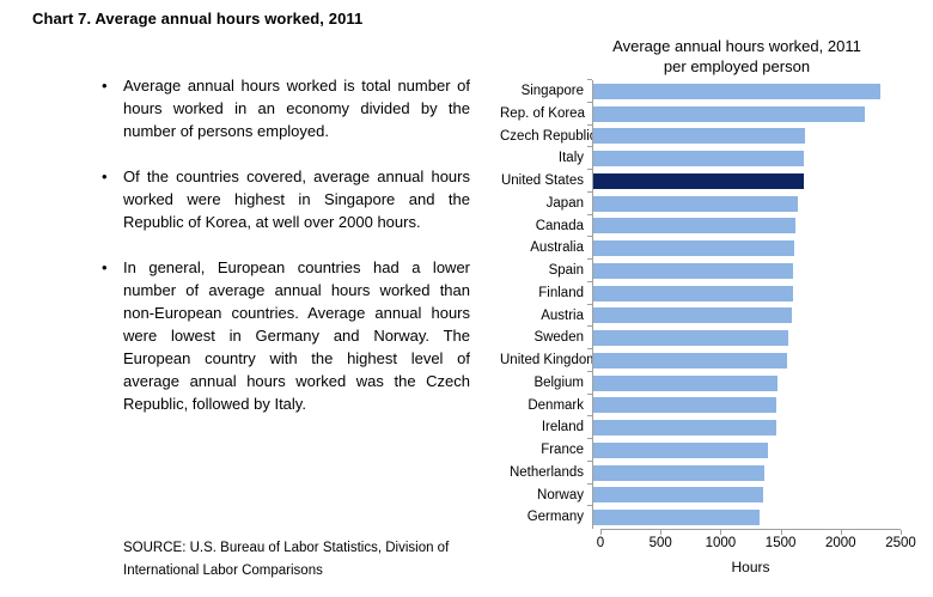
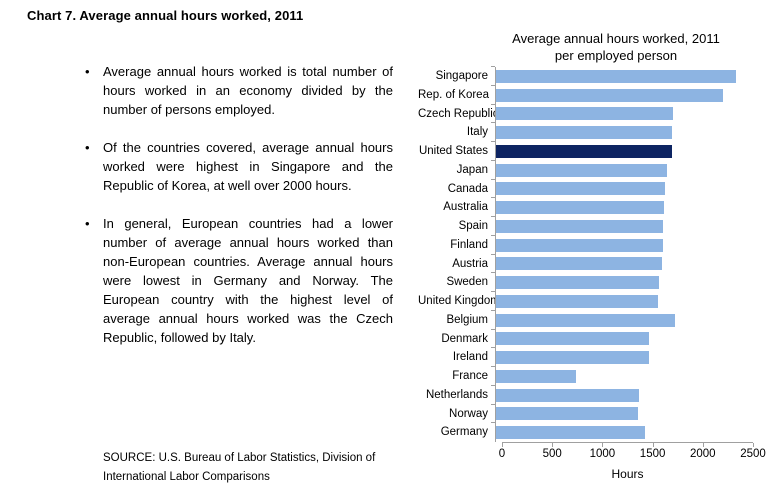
Belgium: 1500 -> 1800
France: 1500 -> 800
Germany: 1400 -> 1500
